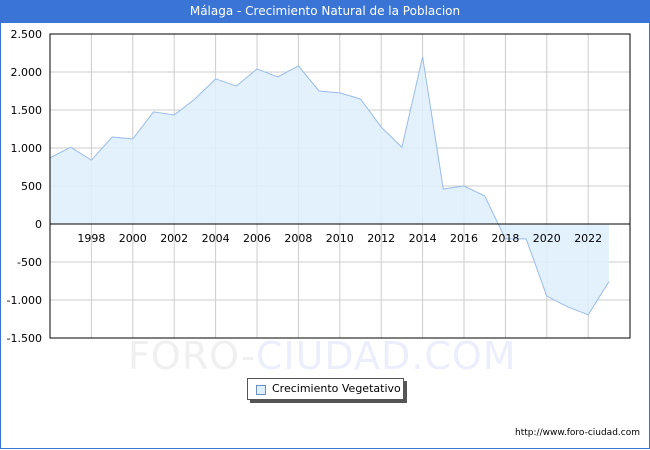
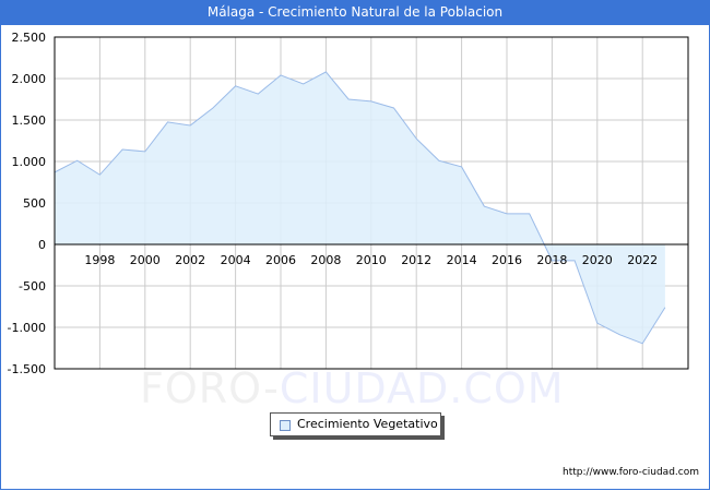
2014: 2200 -> 900
2016: 500 -> 400
